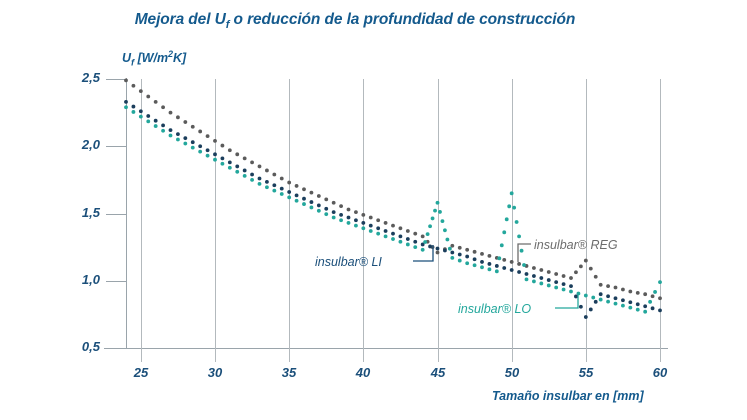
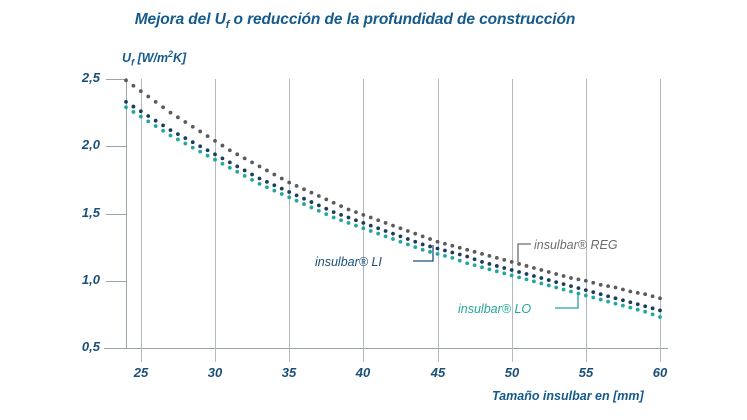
insulbar® REG/45: 1,21 -> 1,29
insulbar® LO/45: 1,58 -> 1,20
insulbar® LO/50: 1,65 -> 1,04
insulbar® REG/55: 1,15 -> 1,00
insulbar® LI/55: 0,73 -> 0,93
insulbar® LO/60: 0,99 -> 0,73
